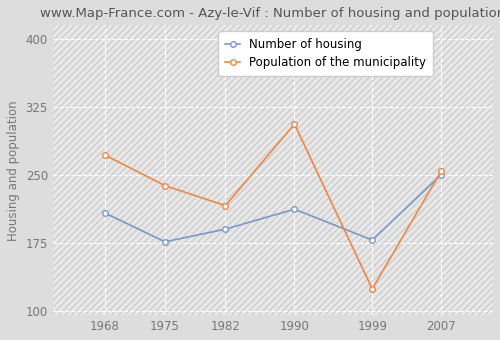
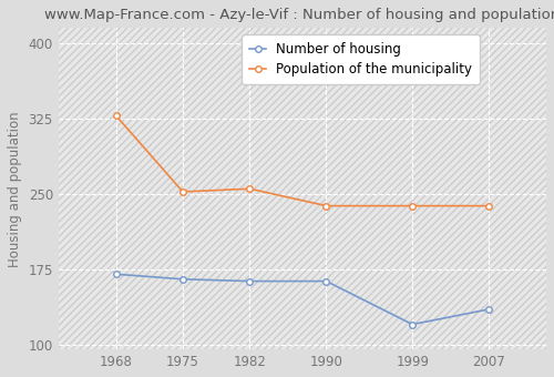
Number of housing/1968: 208 -> 170
Population of the municipality/1968: 272 -> 328
Number of housing/1975: 176 -> 165
Population of the municipality/1975: 238 -> 252
Number of housing/1982: 190 -> 163
Population of the municipality/1982: 216 -> 255
Number of housing/1990: 212 -> 163
Population of the municipality/1990: 306 -> 238
Number of housing/1999: 178 -> 120
Population of the municipality/1999: 124 -> 238
Number of housing/2007: 250 -> 135
Population of the municipality/2007: 254 -> 238
